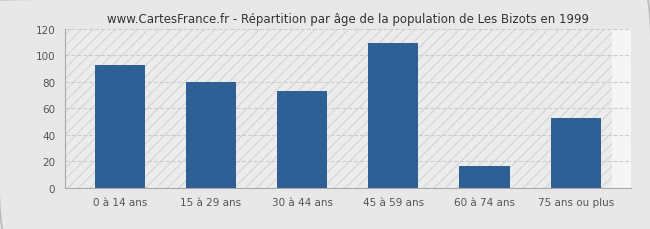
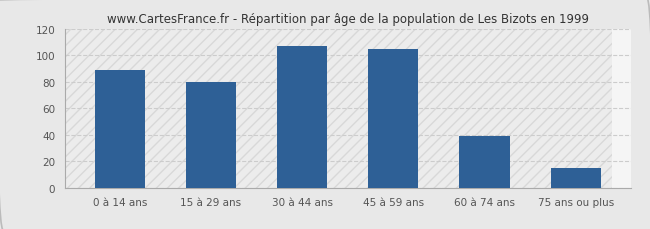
0 à 14 ans: 93 -> 89
30 à 44 ans: 73 -> 107
45 à 59 ans: 109 -> 105
60 à 74 ans: 16 -> 39
75 ans ou plus: 53 -> 15
